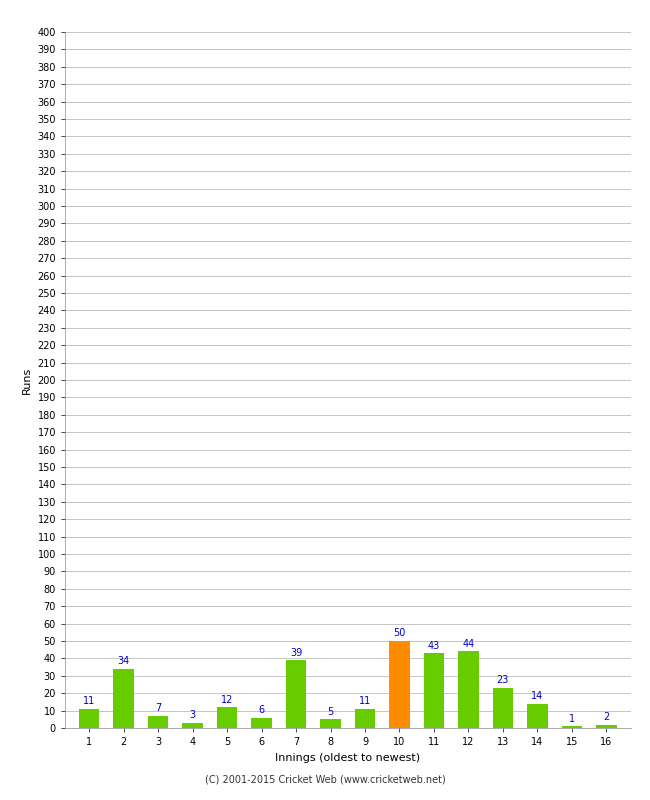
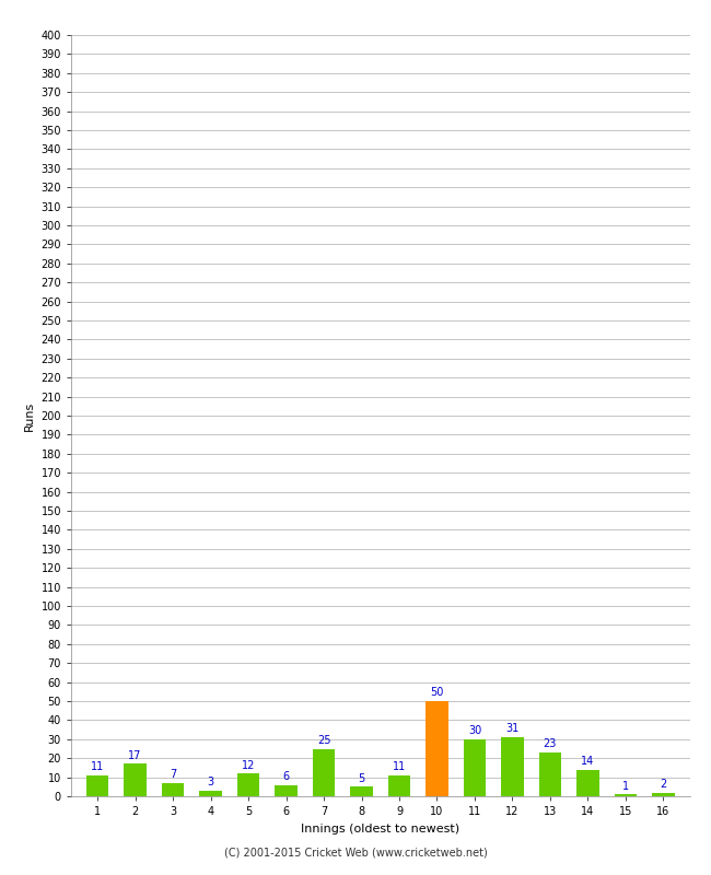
2: 34 -> 17
7: 39 -> 25
11: 43 -> 30
12: 44 -> 31
